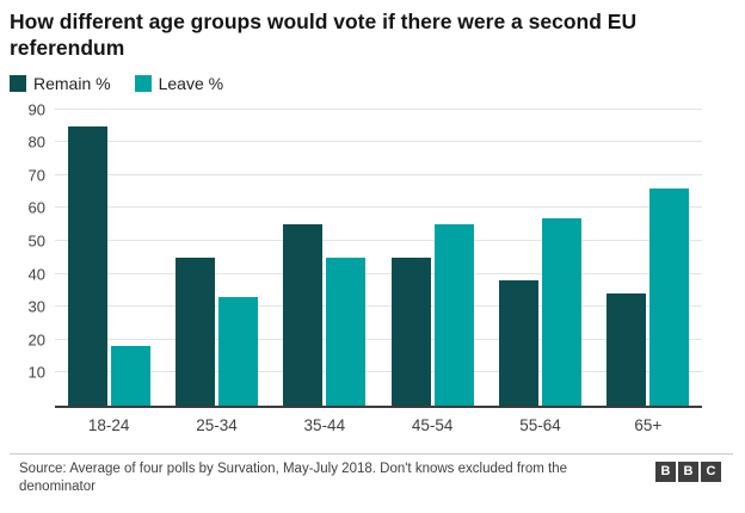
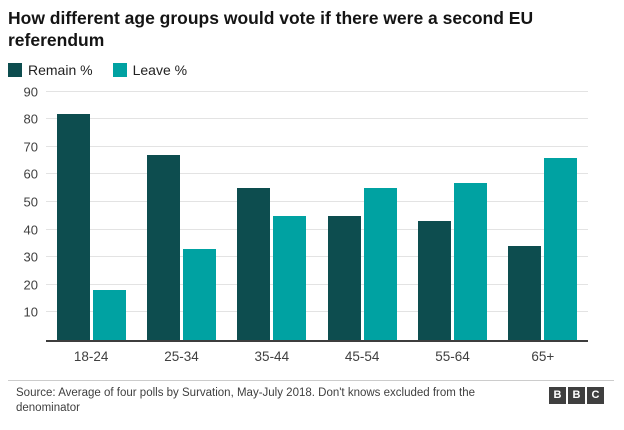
Remain %/18-24: 85 -> 82
Remain %/25-34: 45 -> 67
Remain %/55-64: 38 -> 43
